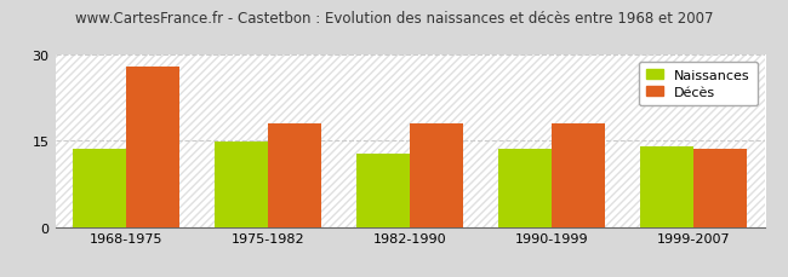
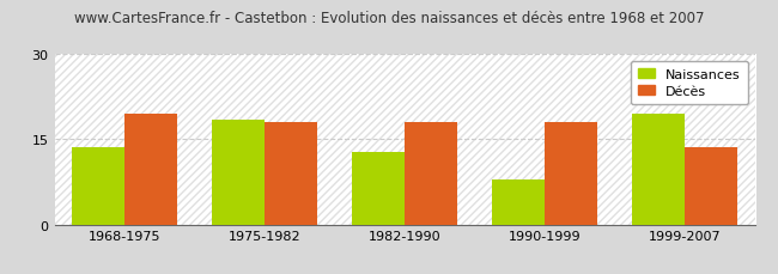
Décès/1968-1975: 28.0 -> 19.5
Naissances/1975-1982: 14.8 -> 18.5
Naissances/1990-1999: 13.5 -> 8.0
Naissances/1999-2007: 14.0 -> 19.5
